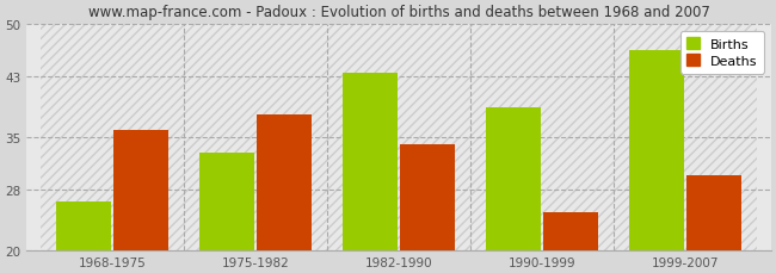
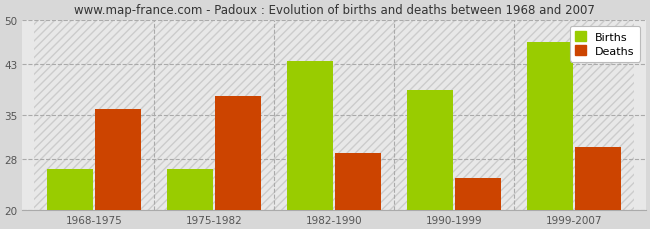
Births/1975-1982: 33.0 -> 26.5
Deaths/1982-1990: 34 -> 29
